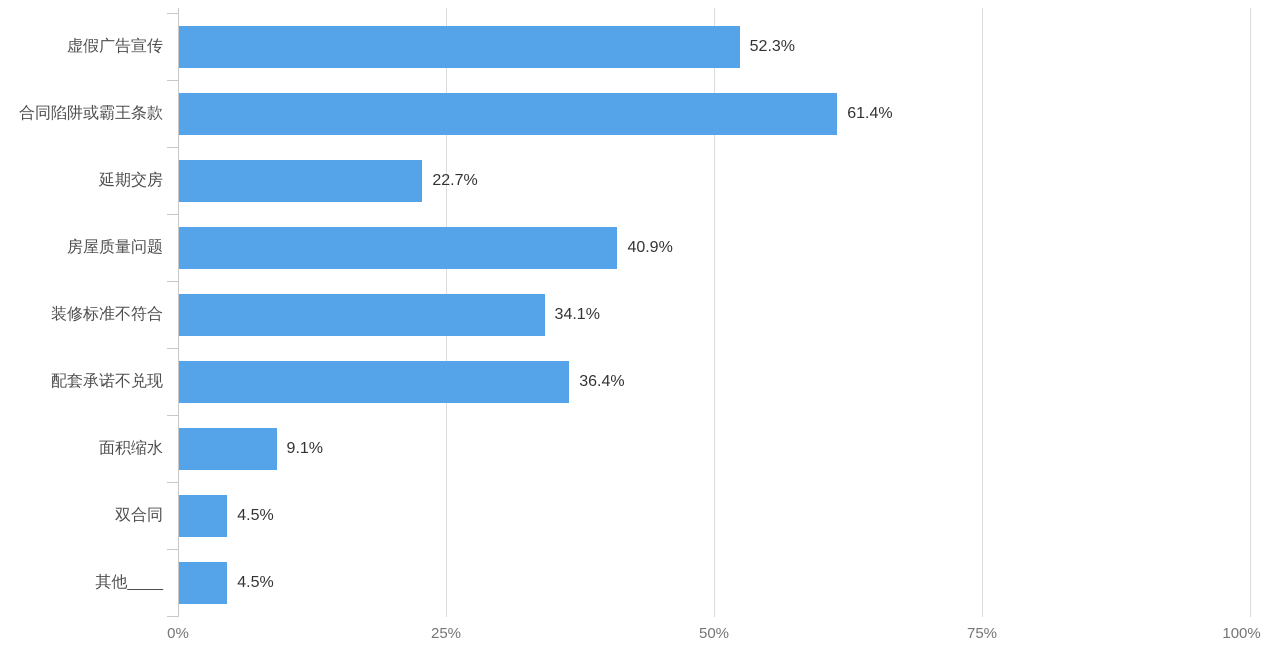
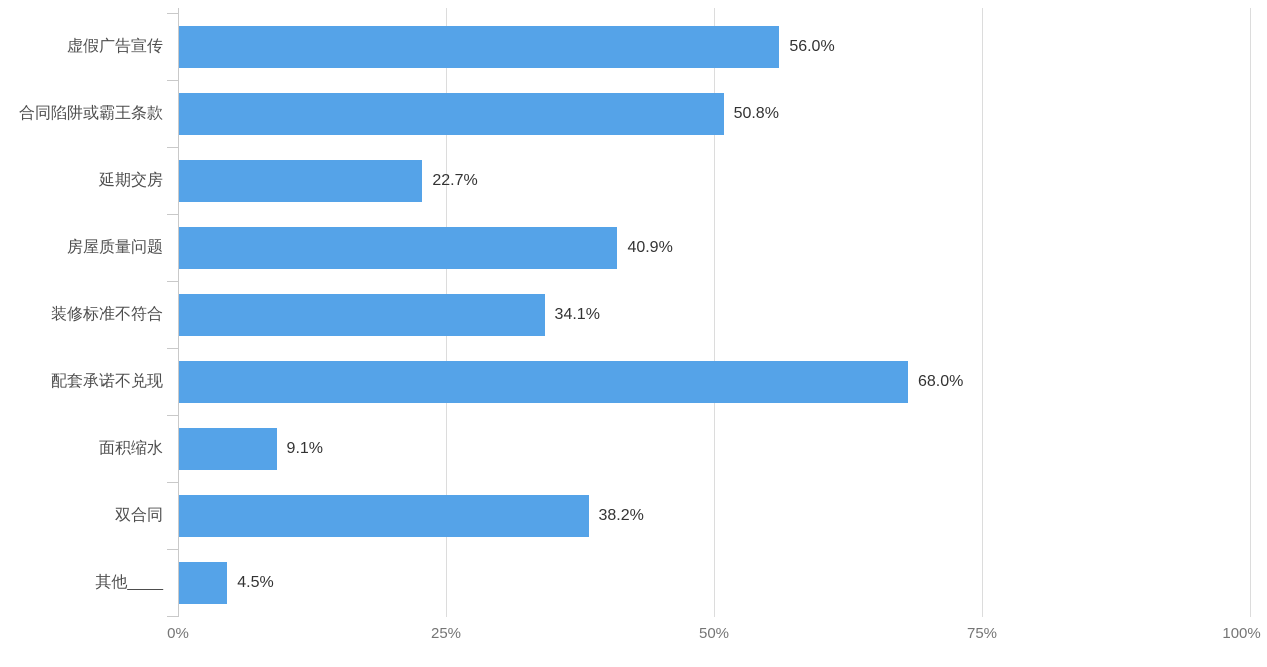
虚假广告宣传: 52.3% -> 56.0%
合同陷阱或霸王条款: 61.4% -> 50.8%
配套承诺不兑现: 36.4% -> 68.0%
双合同: 4.5% -> 38.2%
